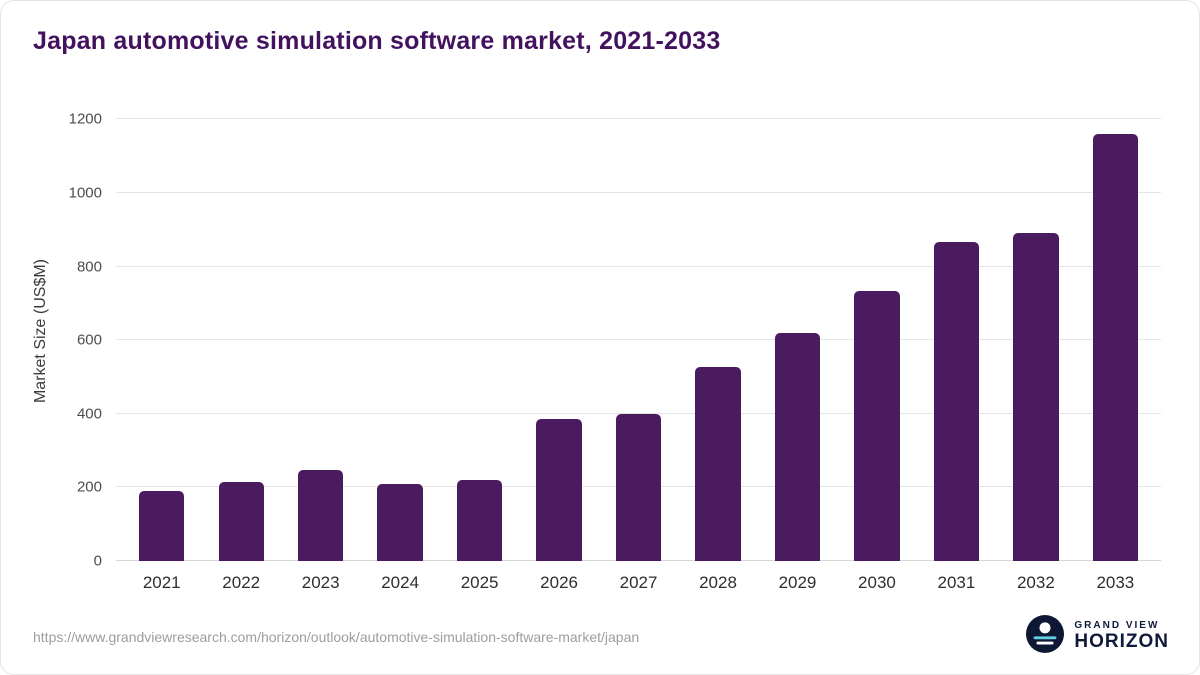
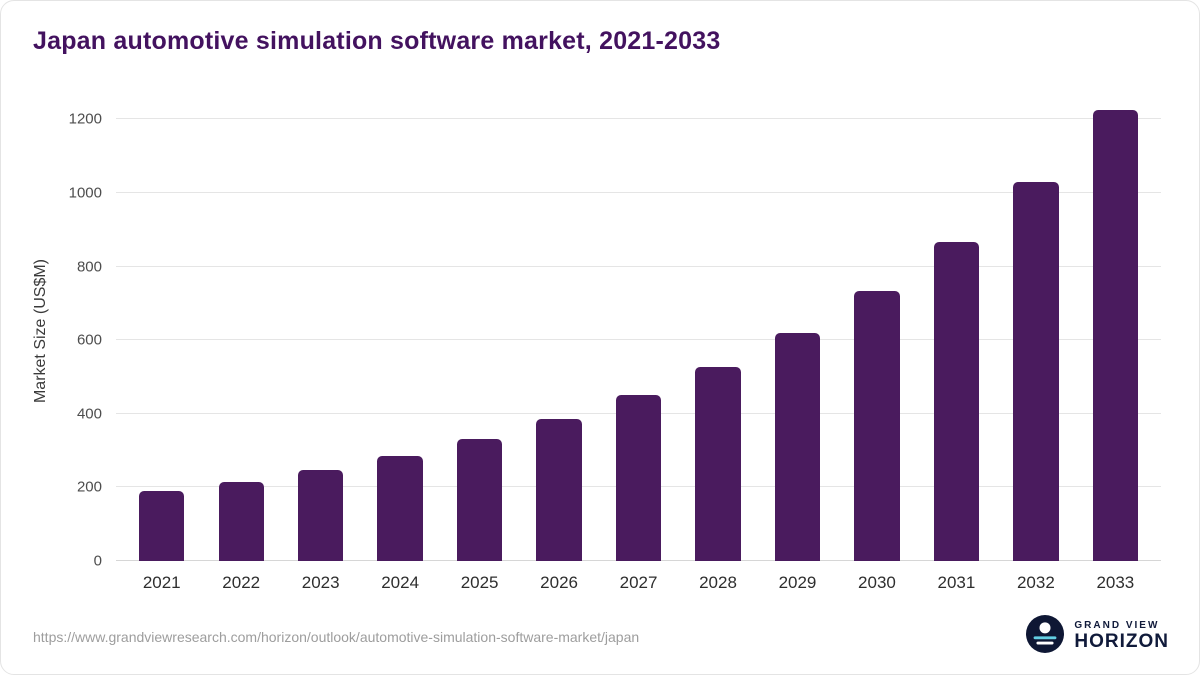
2024: 210 -> 280
2025: 220 -> 330
2027: 400 -> 450
2032: 890 -> 1030
2033: 1160 -> 1230
